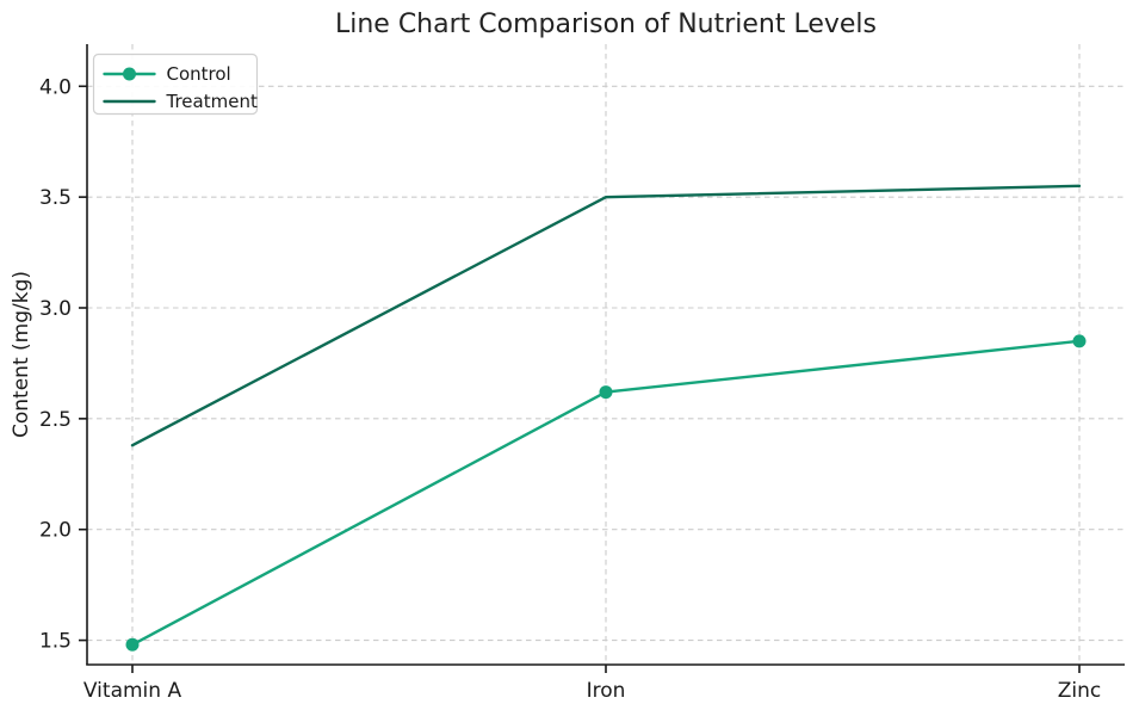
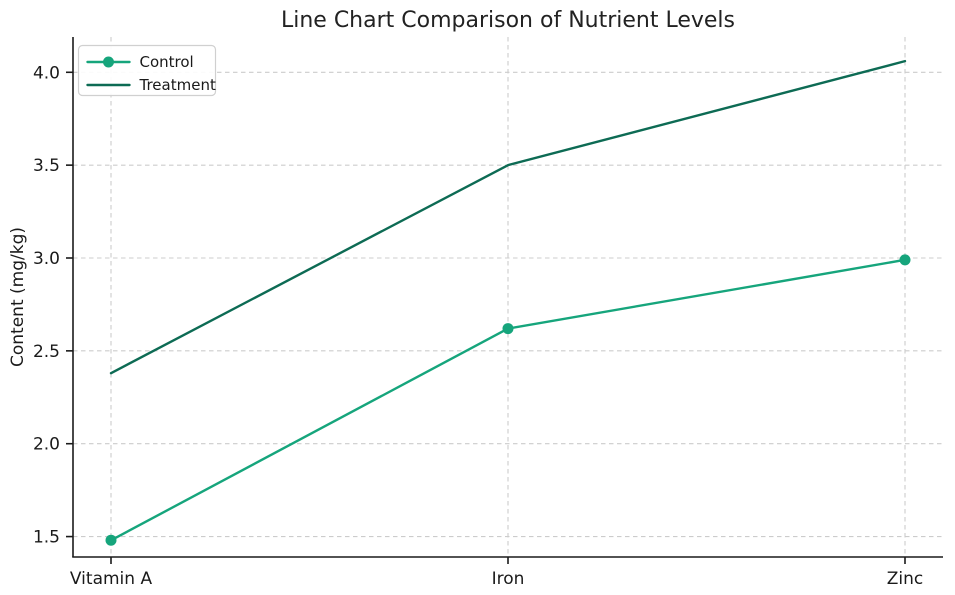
Control/Zinc: 2.85 -> 2.99
Treatment/Zinc: 3.55 -> 4.06
